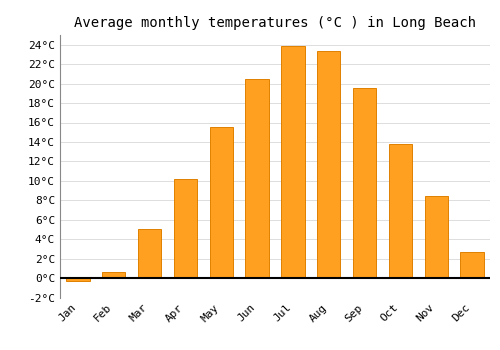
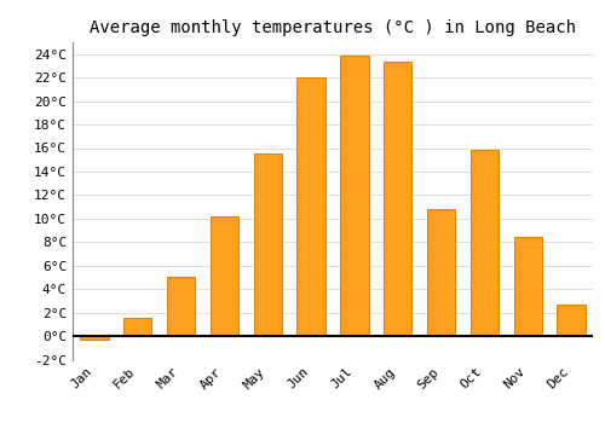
Feb: 0.6°C -> 1.6°C
Jun: 20.5°C -> 22.0°C
Sep: 19.6°C -> 10.8°C
Oct: 13.8°C -> 15.8°C
